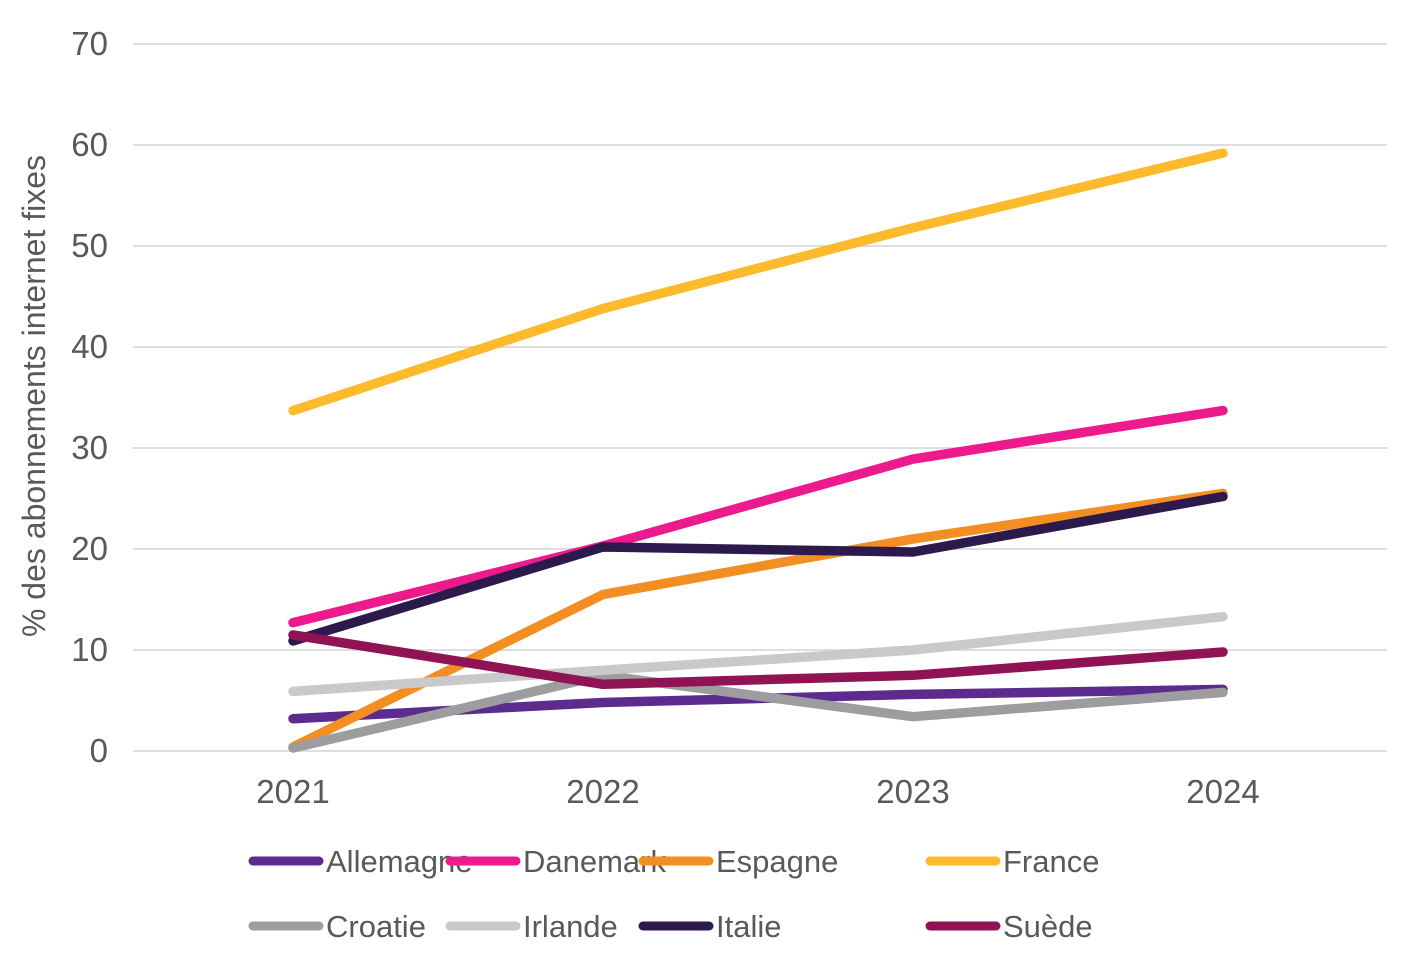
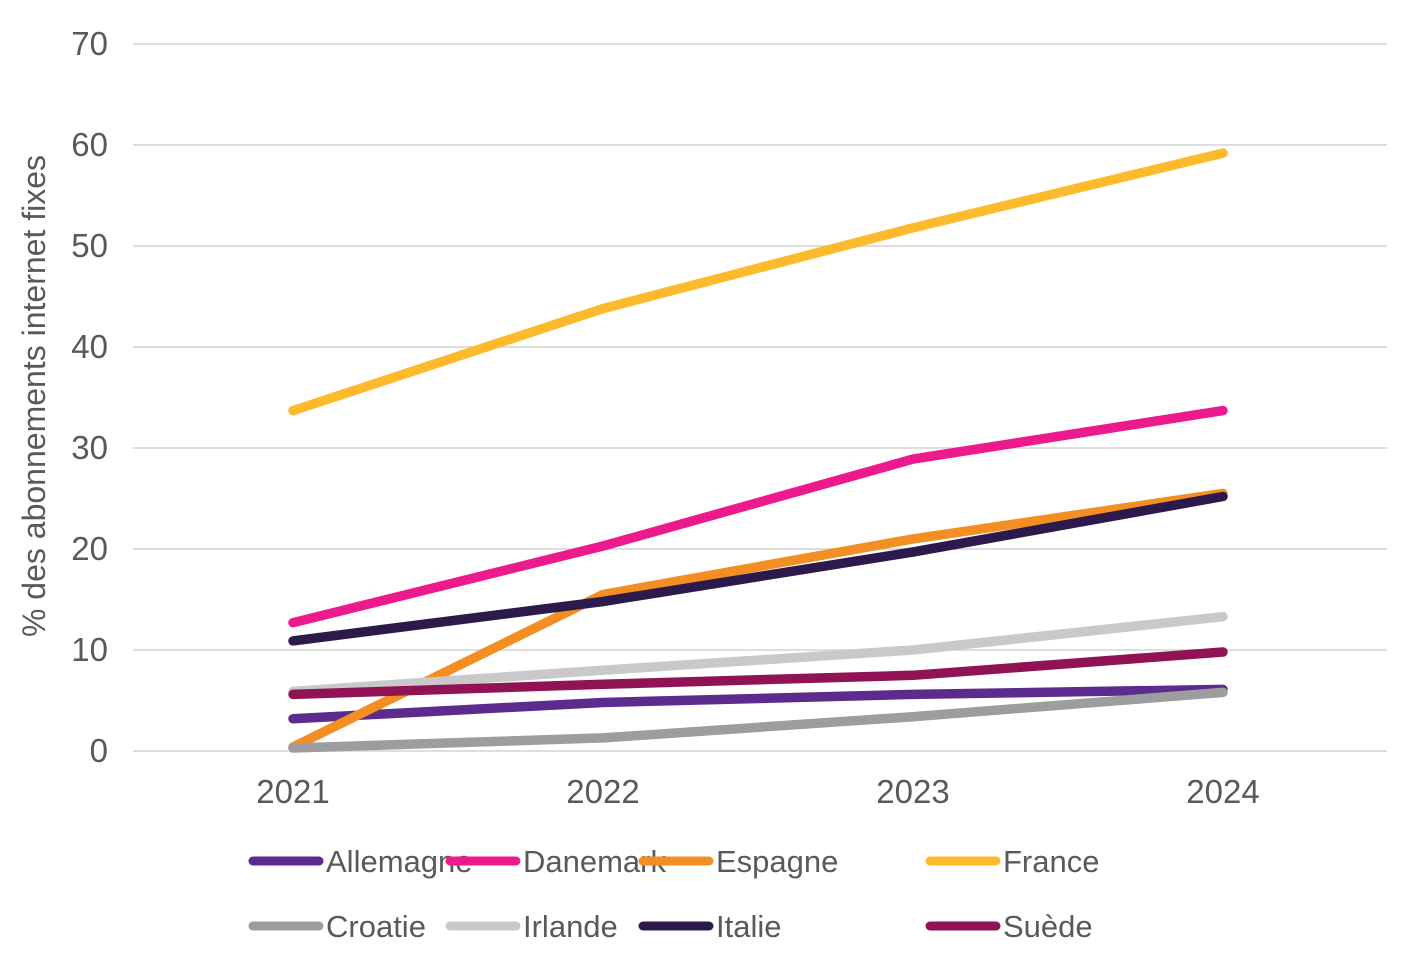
Suède/2021: 11.5 -> 5.6
Croatie/2022: 7.5 -> 1.3
Italie/2022: 20.2 -> 14.8
